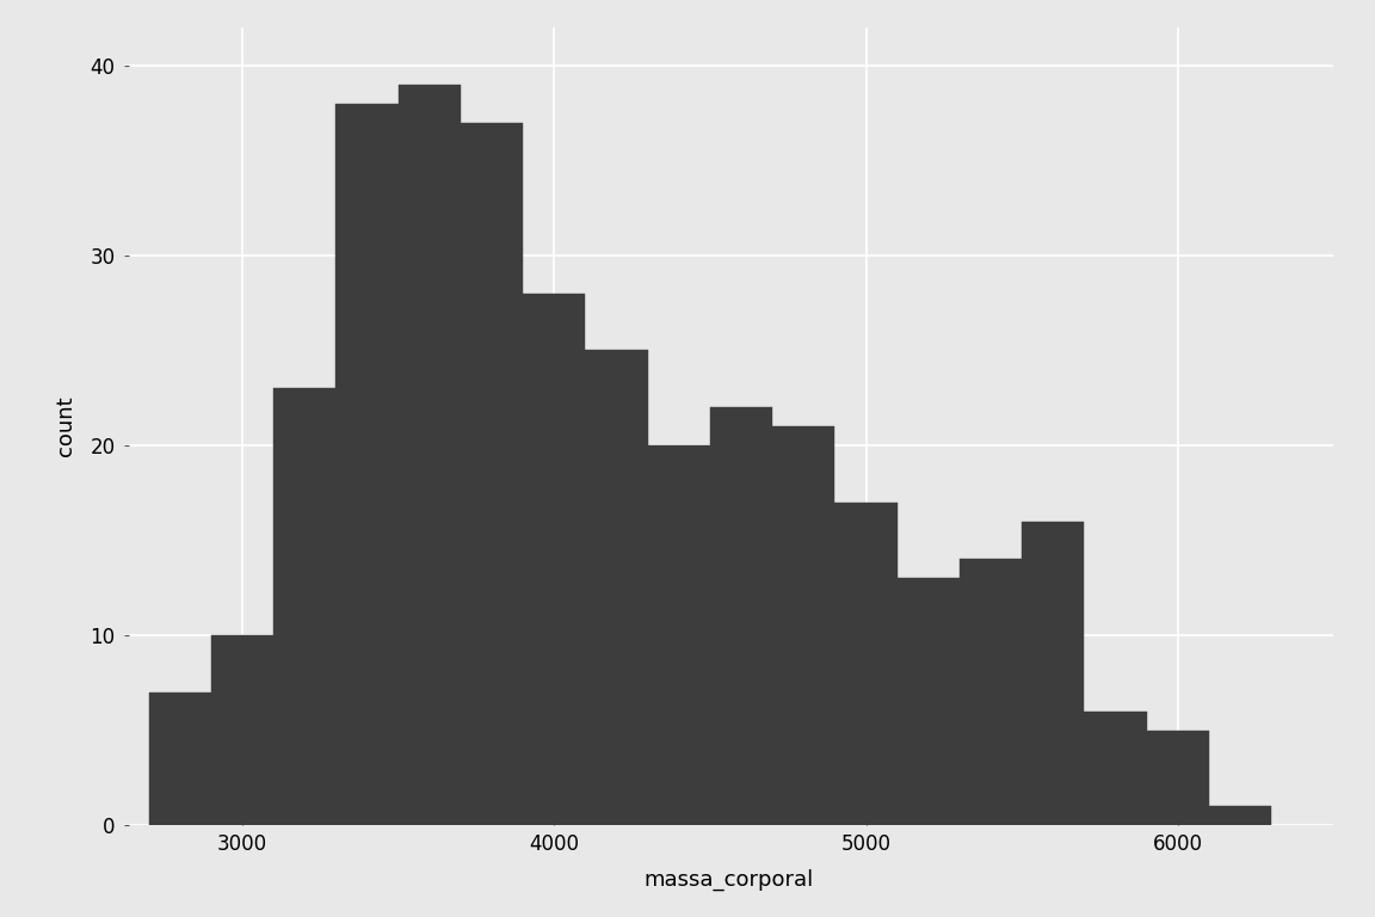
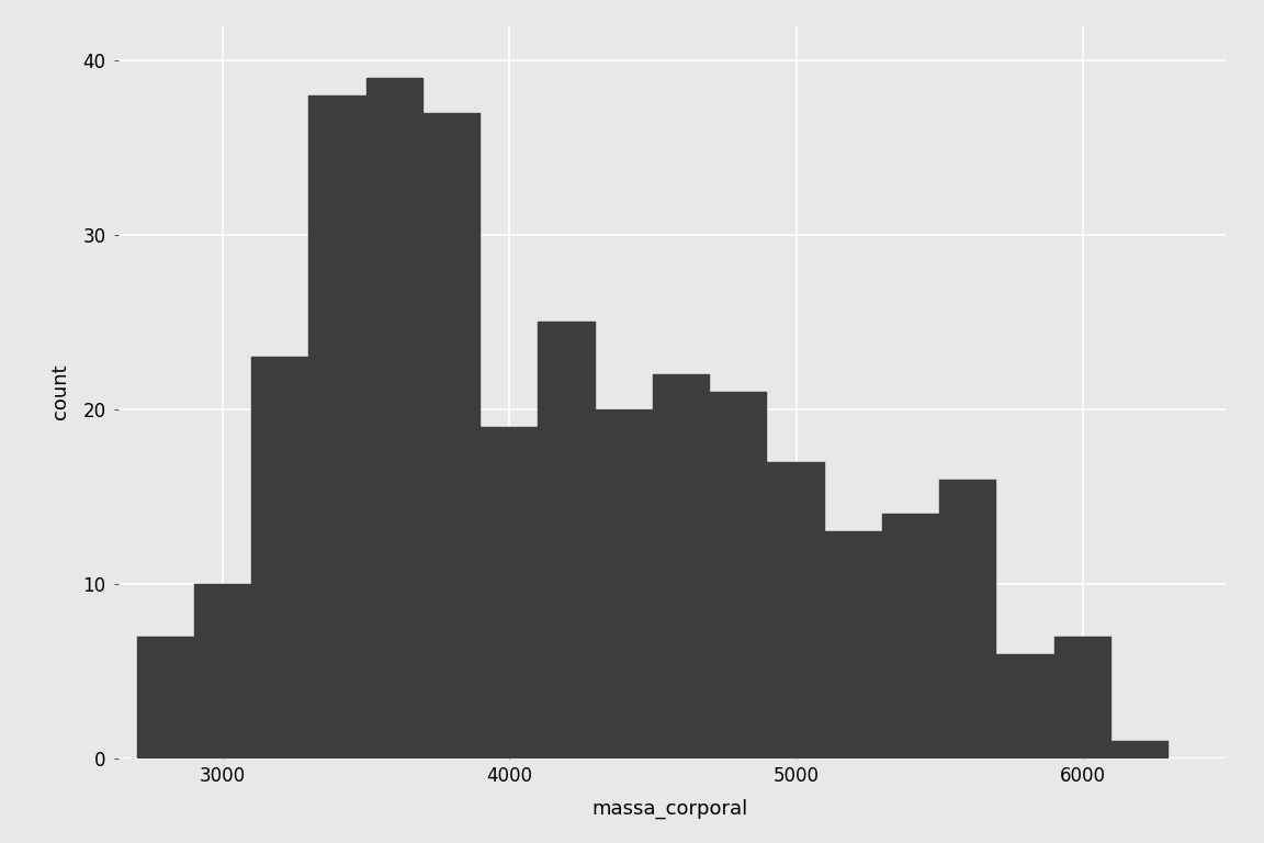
4000: 28 -> 19
6000: 5 -> 7
